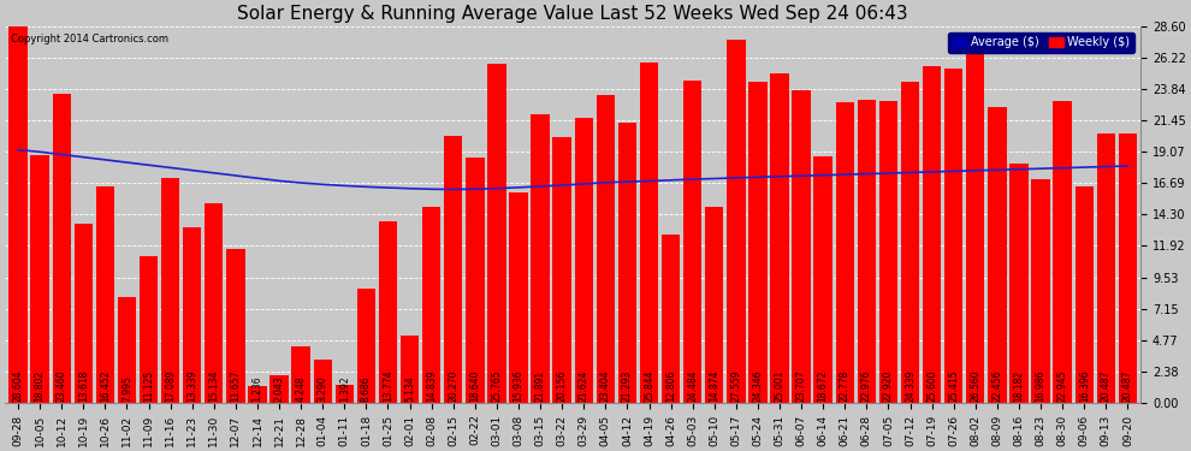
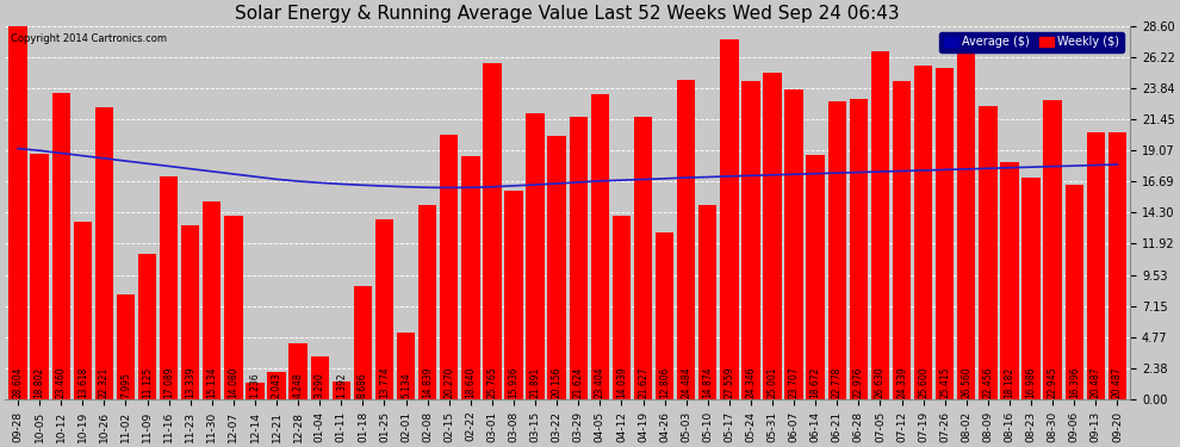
Weekly ($)/10-26: 16.452 -> 22.321
Weekly ($)/12-07: 11.657 -> 14.080
Weekly ($)/04-12: 21.293 -> 14.039
Weekly ($)/04-19: 25.844 -> 21.627
Weekly ($)/07-05: 22.920 -> 26.630
